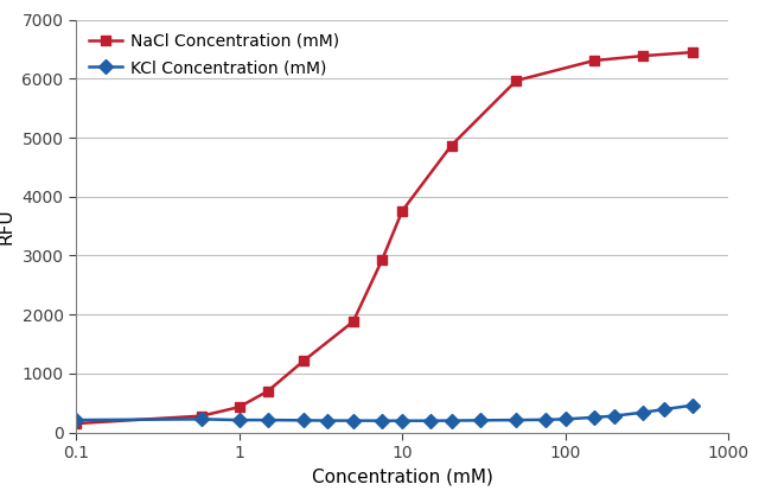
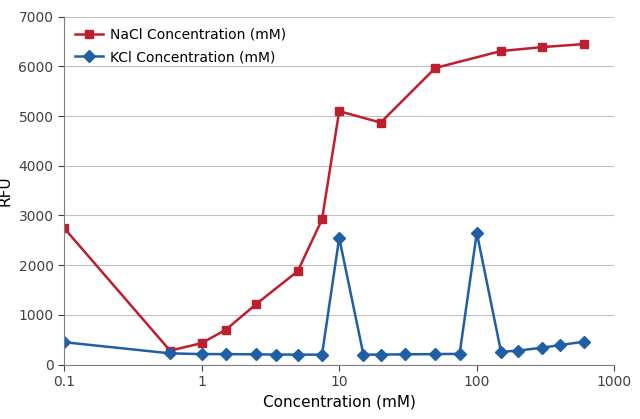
NaCl Concentration (mM)/0.1: 150 -> 2750
KCl Concentration (mM)/0.1: 210 -> 450
NaCl Concentration (mM)/10: 3760 -> 5100
KCl Concentration (mM)/10: 200 -> 2550
KCl Concentration (mM)/100: 220 -> 2650
